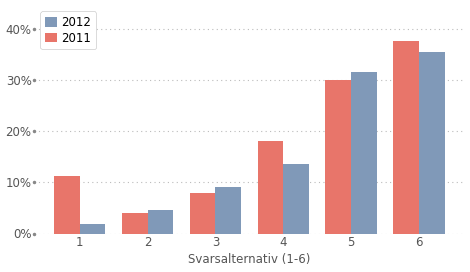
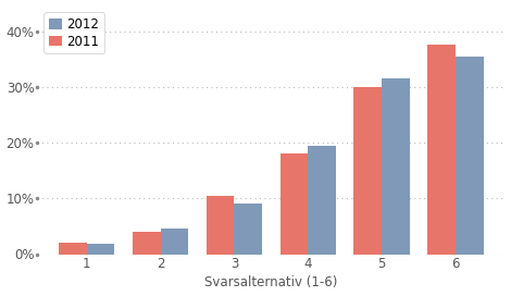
2011/1: 11.2% -> 2.0%
2011/3: 8.0% -> 10.5%
2012/4: 13.6% -> 19.5%
